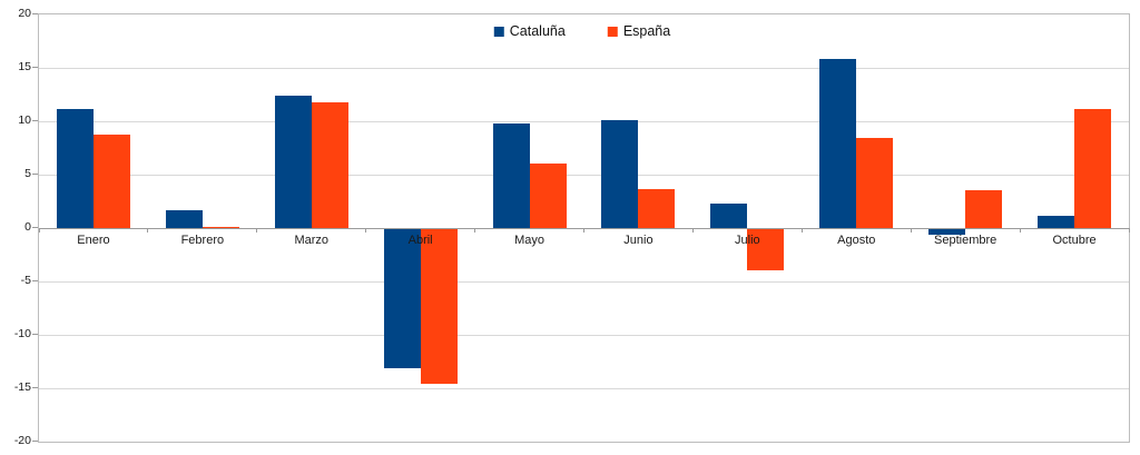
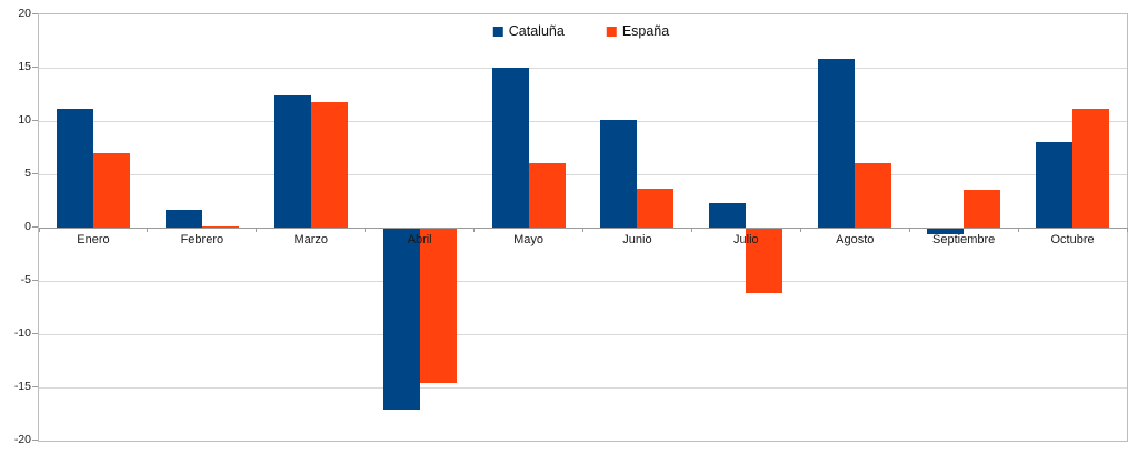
España/Enero: 9 -> 7
Cataluña/Abril: -13 -> -17
Cataluña/Mayo: 10 -> 15
España/Julio: -4 -> -6
España/Agosto: 8 -> 6
Cataluña/Octubre: 1 -> 8
